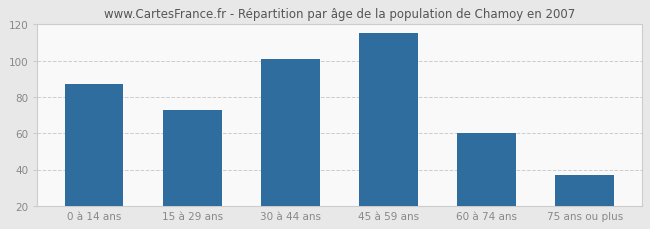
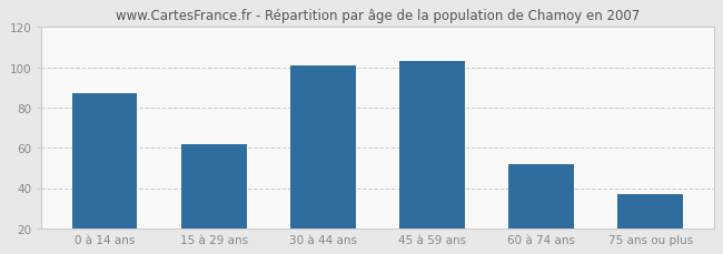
15 à 29 ans: 73 -> 62
45 à 59 ans: 115 -> 103
60 à 74 ans: 60 -> 52
